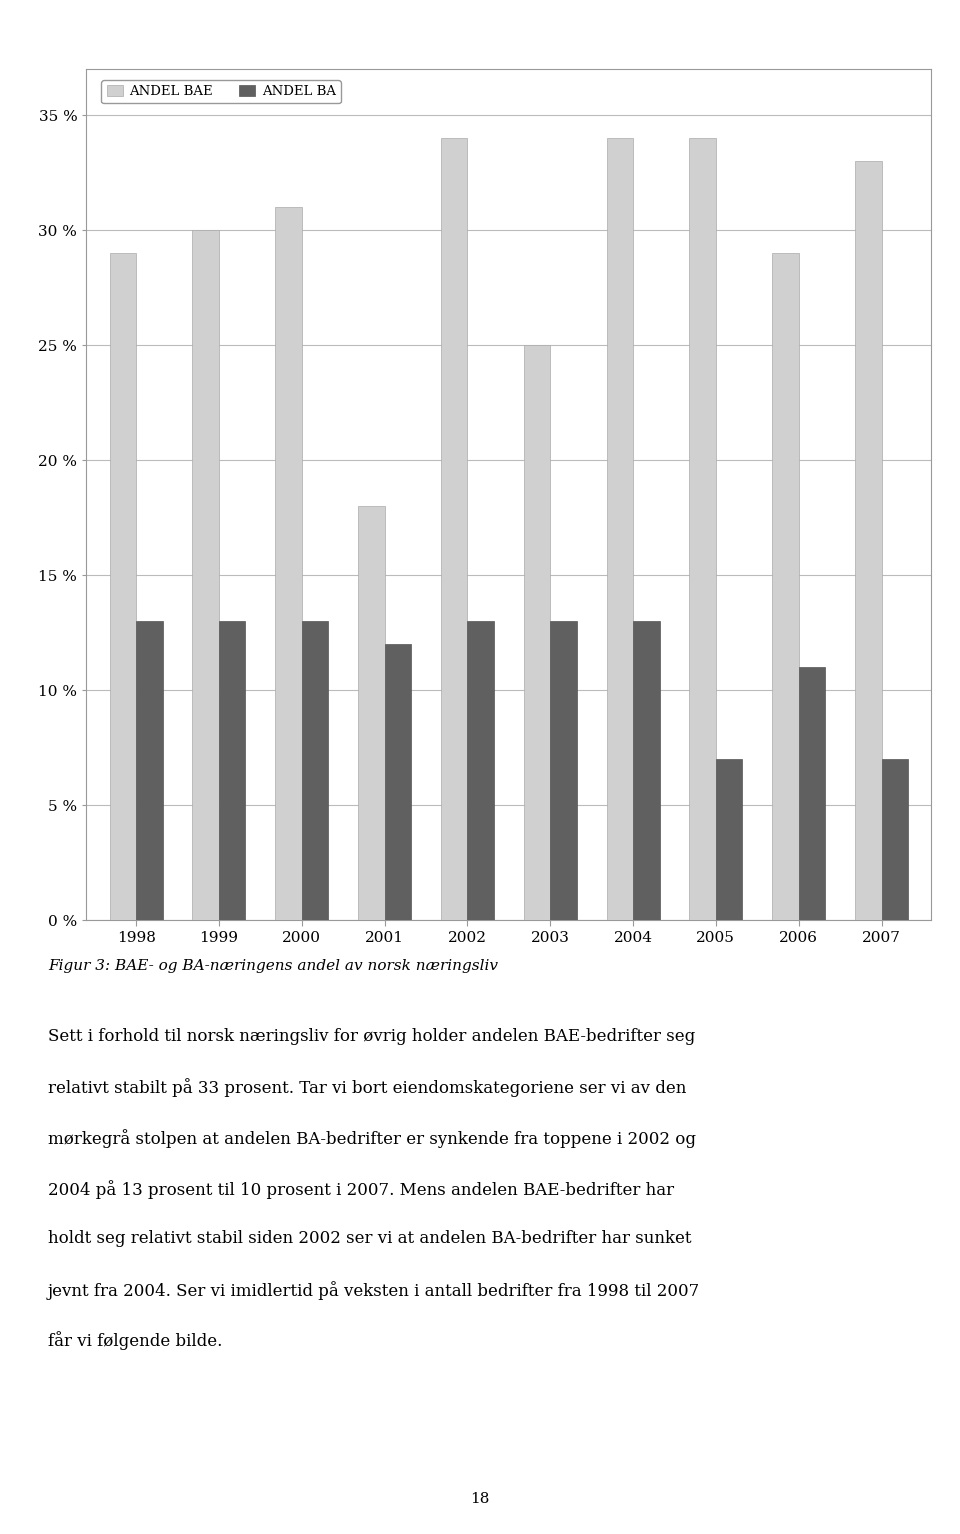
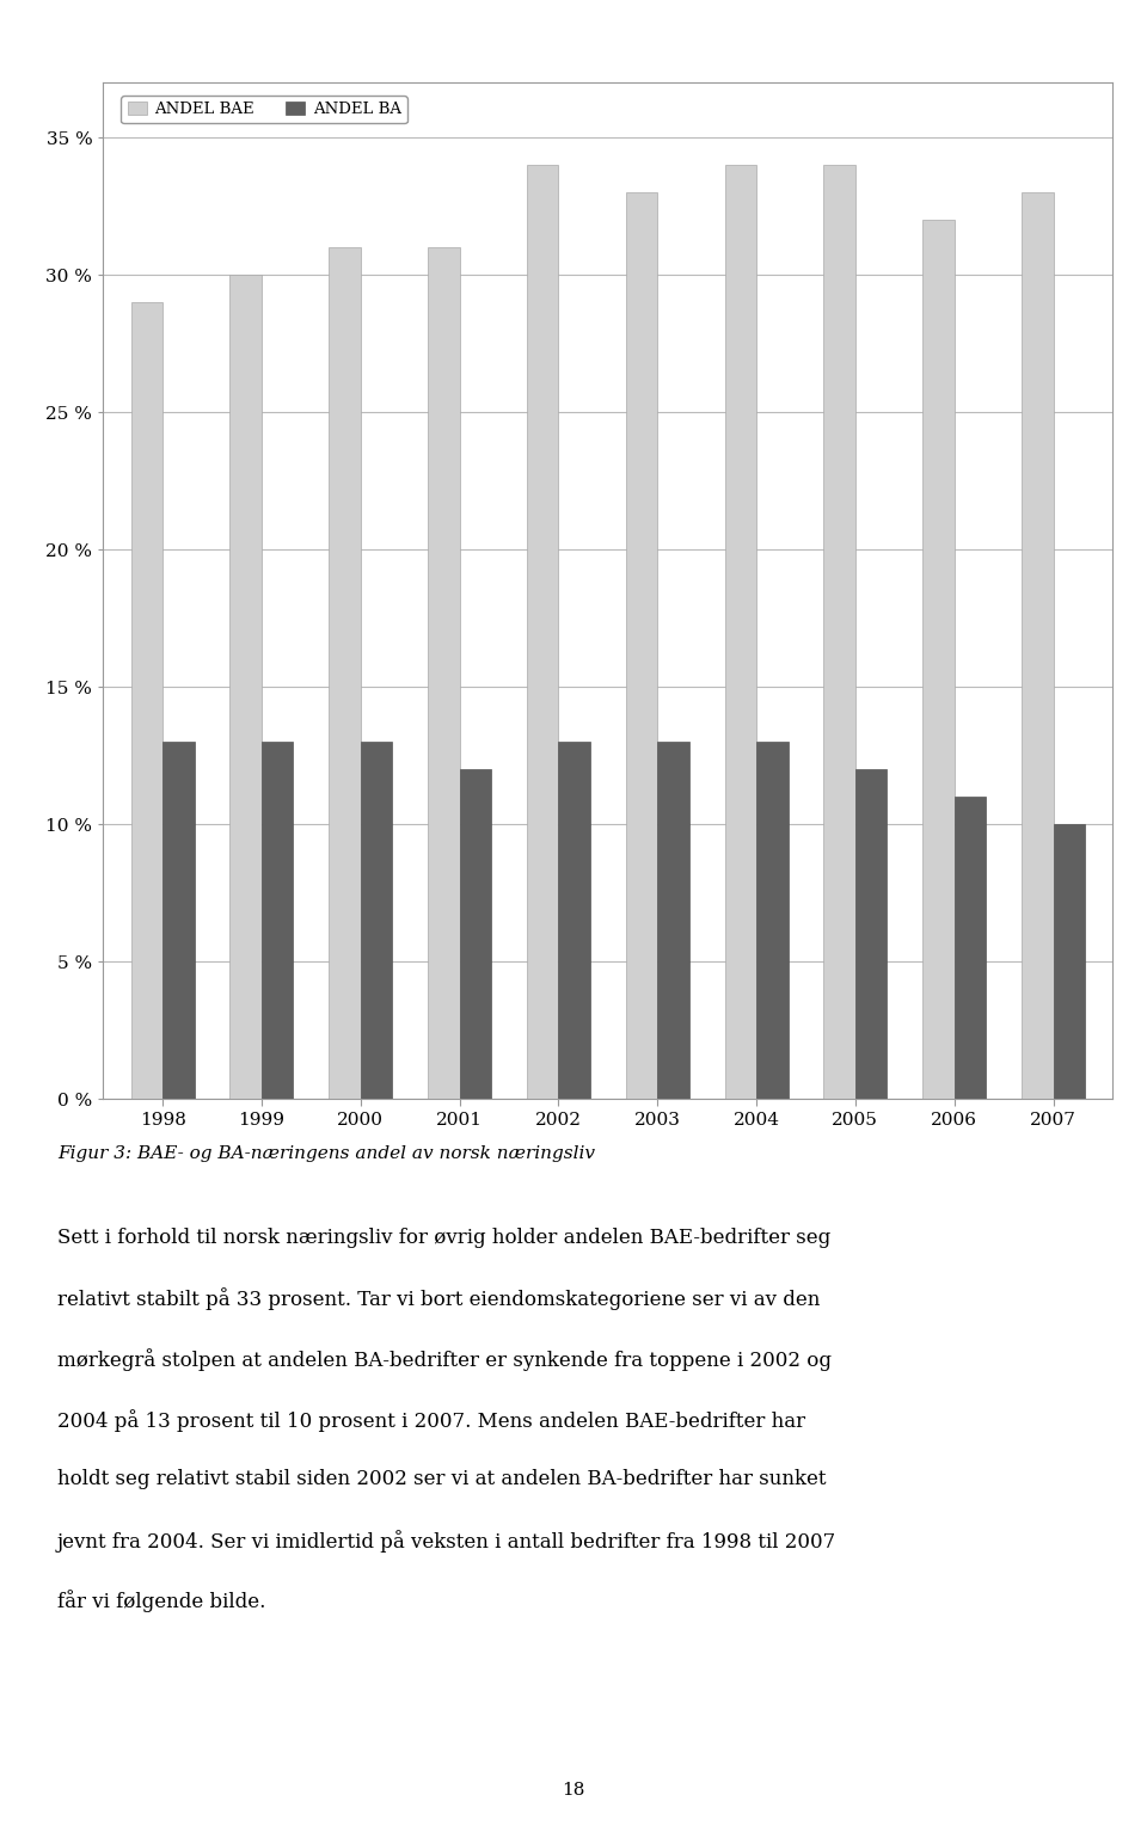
ANDEL BAE/2001: 18 % -> 31 %
ANDEL BAE/2003: 25 % -> 33 %
ANDEL BA/2005: 7 % -> 12 %
ANDEL BAE/2006: 29 % -> 32 %
ANDEL BA/2007: 7 % -> 10 %
